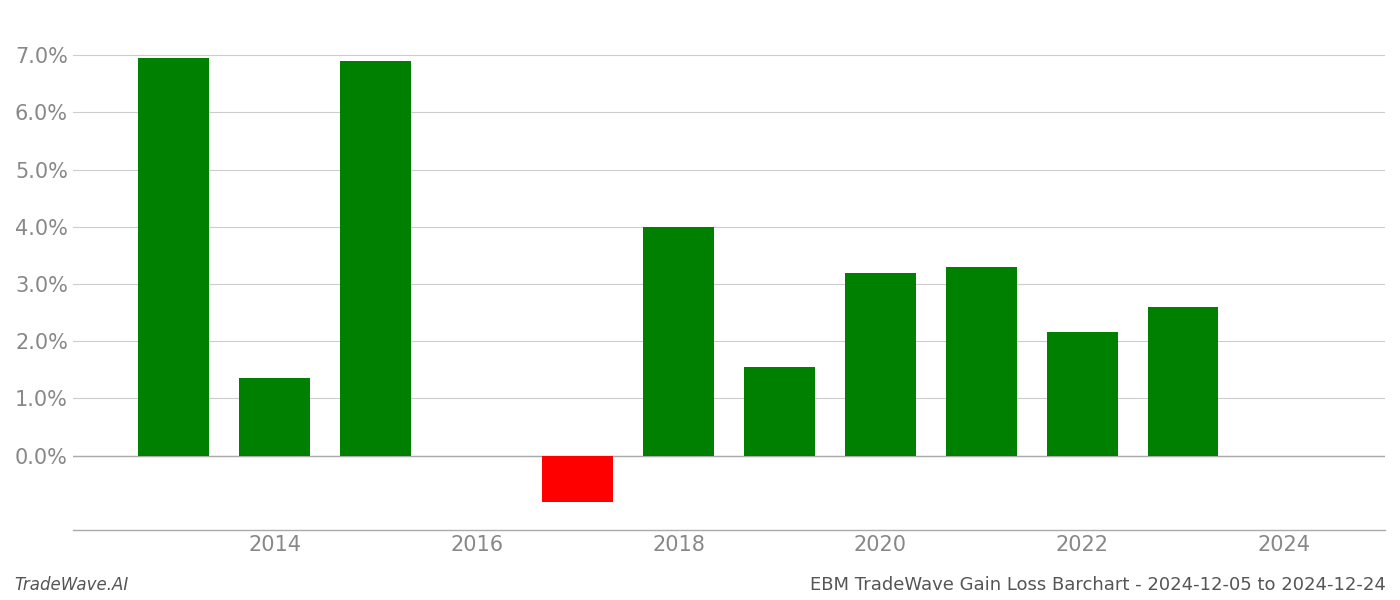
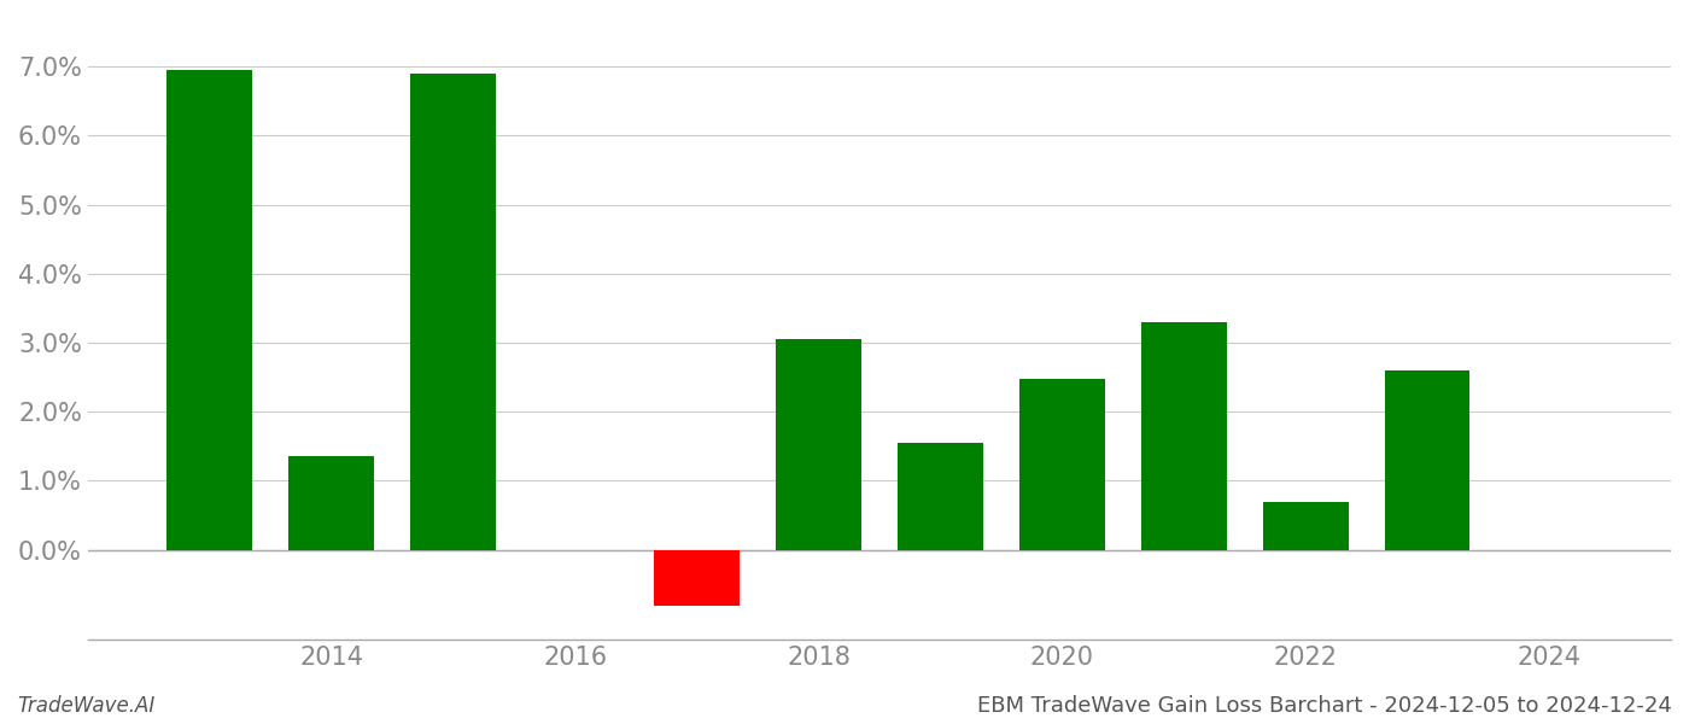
2018: 4.00% -> 3.05%
2020: 3.20% -> 2.48%
2022: 2.16% -> 0.70%
